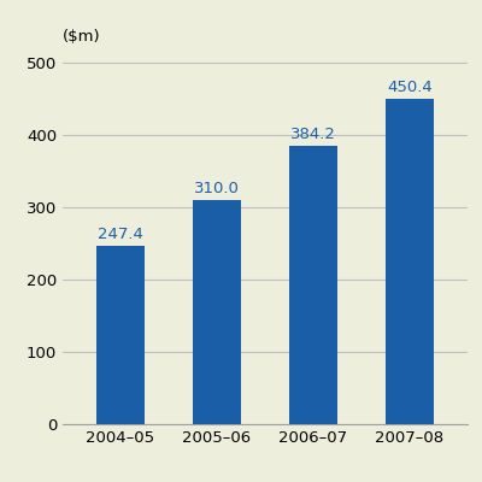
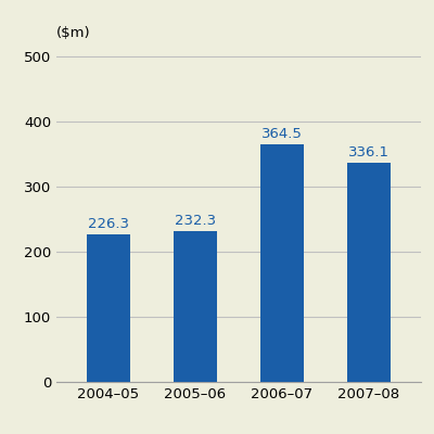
2004–05: 247.4 -> 226.3
2005–06: 310.0 -> 232.3
2006–07: 384.2 -> 364.5
2007–08: 450.4 -> 336.1
